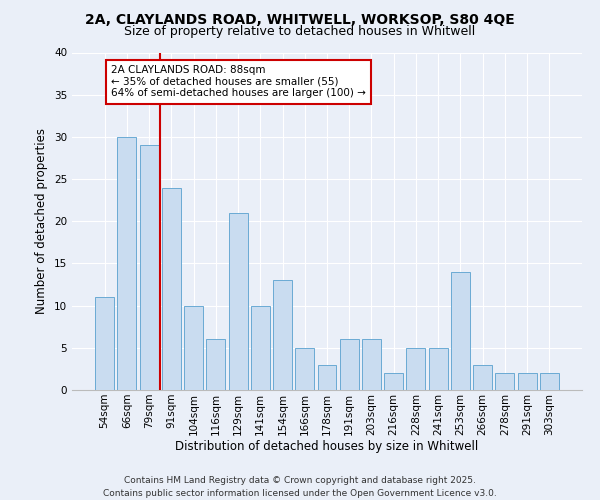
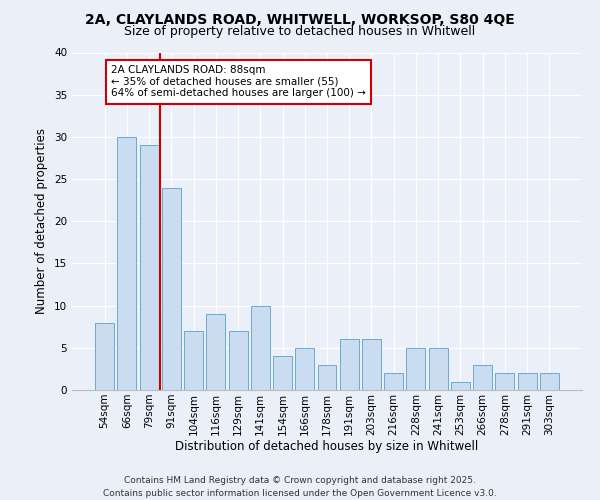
54sqm: 11 -> 8
104sqm: 10 -> 7
116sqm: 6 -> 9
129sqm: 21 -> 7
154sqm: 13 -> 4
253sqm: 14 -> 1
